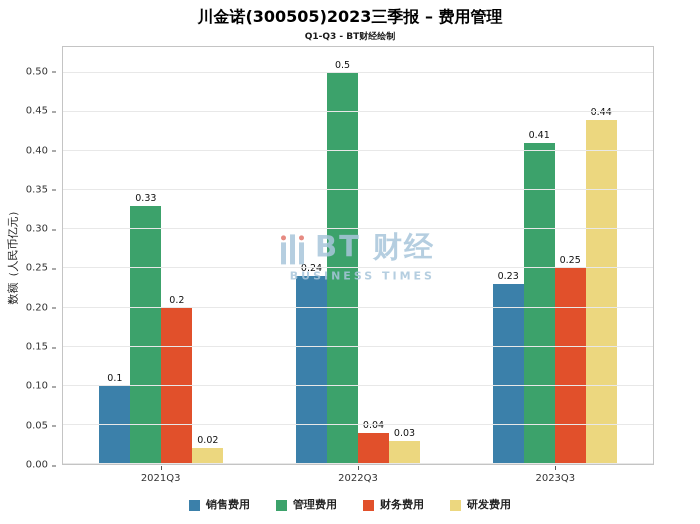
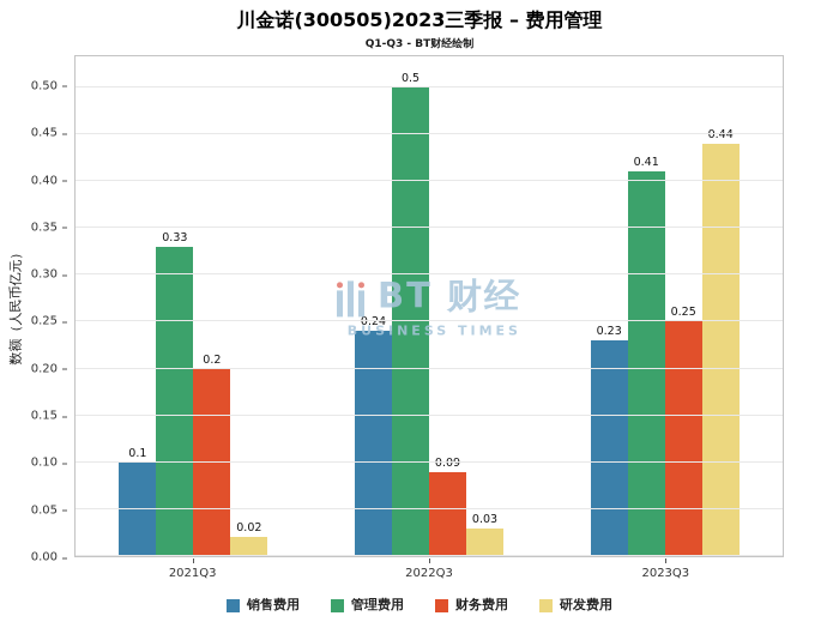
财务费用/2022Q3: 0.04 -> 0.09
